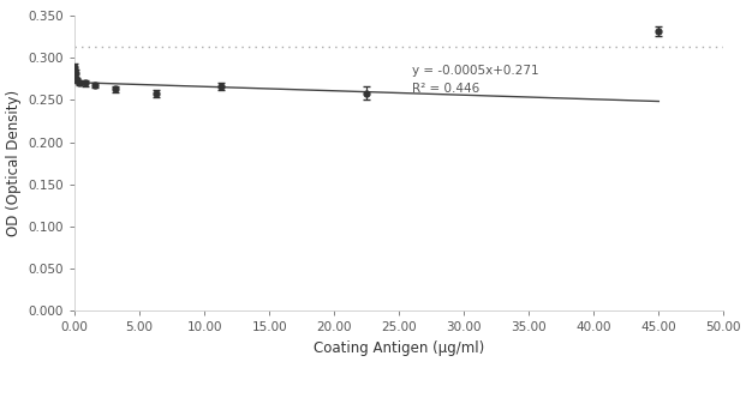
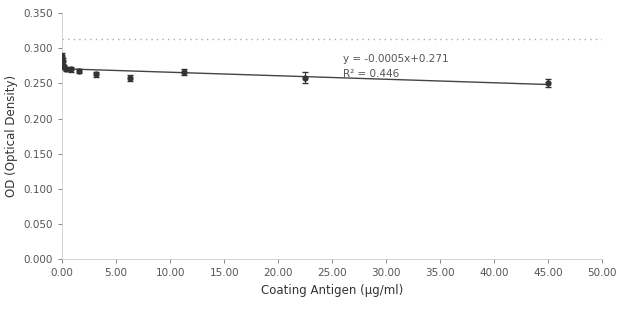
45.00: 0.332 -> 0.251
